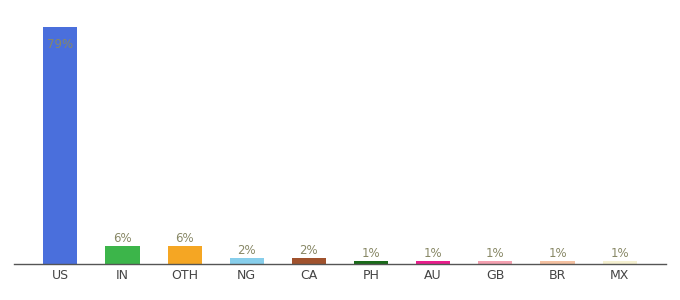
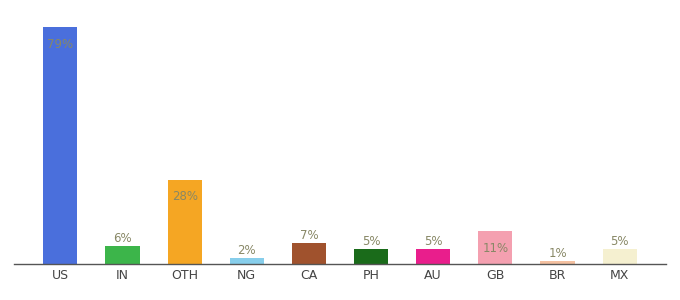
OTH: 6% -> 28%
CA: 2% -> 7%
PH: 1% -> 5%
AU: 1% -> 5%
GB: 1% -> 11%
MX: 1% -> 5%
